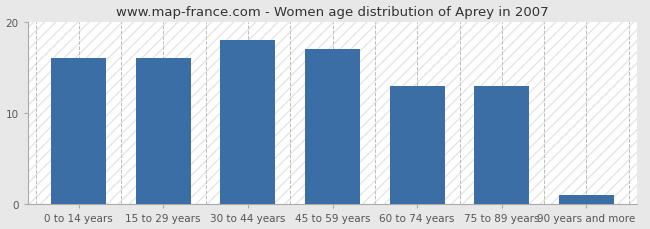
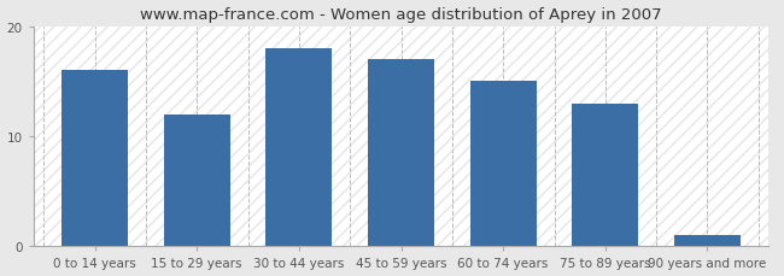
15 to 29 years: 16 -> 12
60 to 74 years: 13 -> 15
